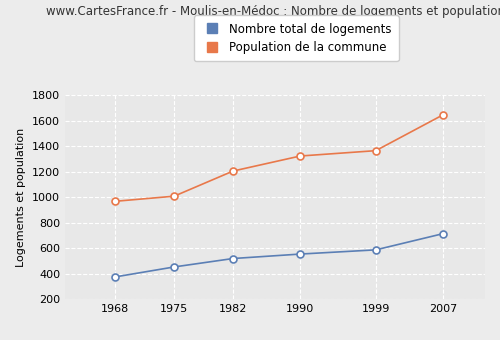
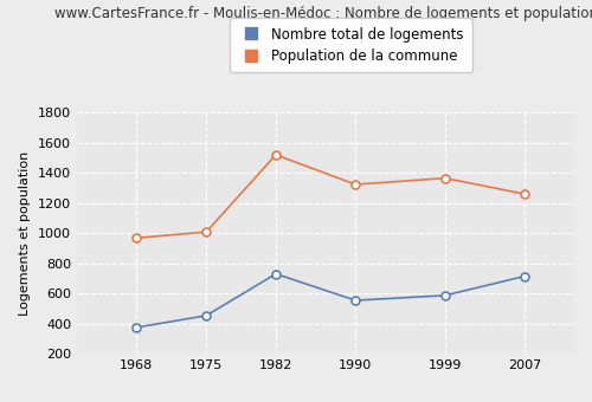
Nombre total de logements/1982: 520 -> 730
Population de la commune/1982: 1200 -> 1520
Population de la commune/2007: 1650 -> 1260
